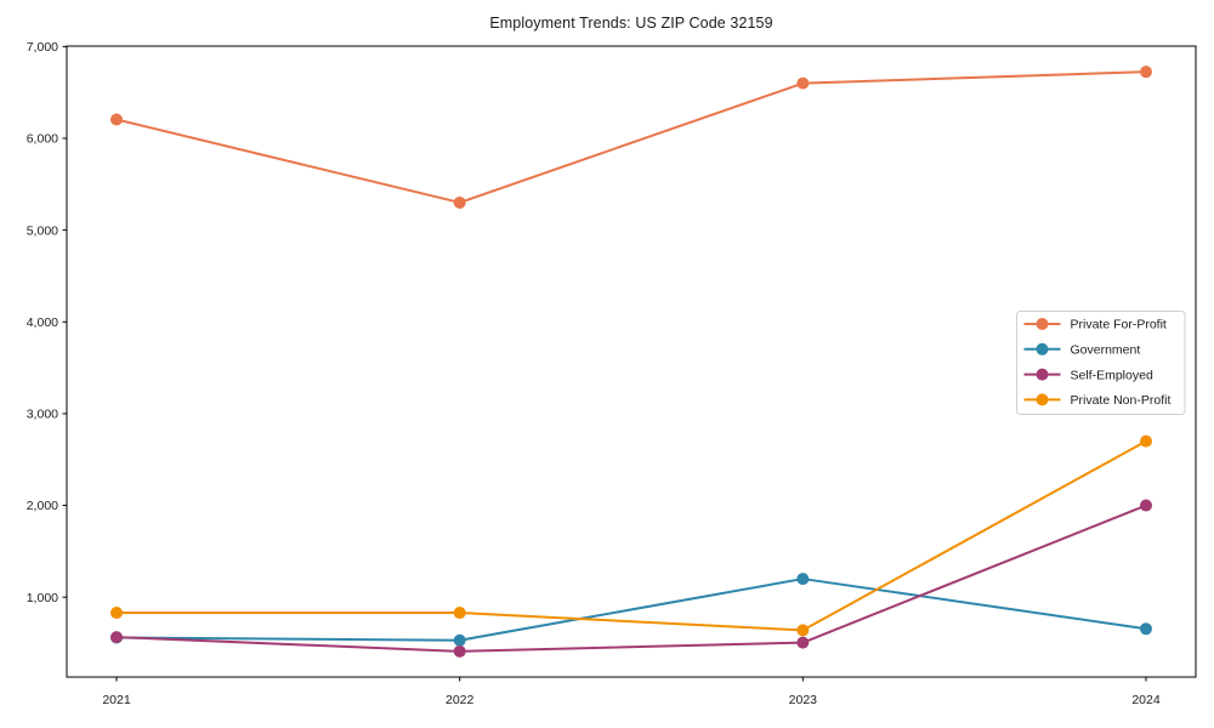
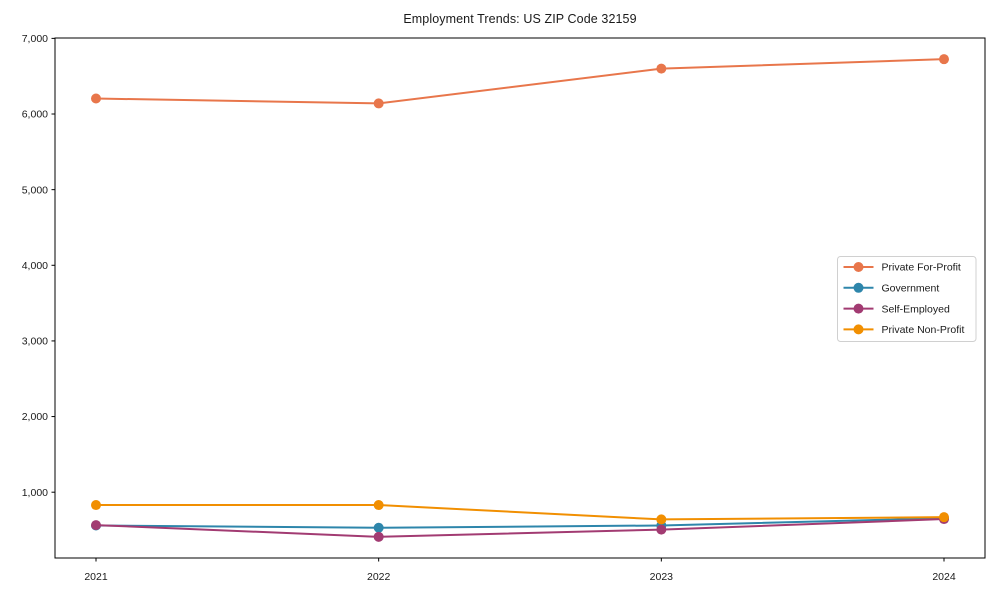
Private For-Profit/2022: 5300 -> 6100
Government/2023: 1200 -> 600
Self-Employed/2024: 2000 -> 600
Private Non-Profit/2024: 2700 -> 700
